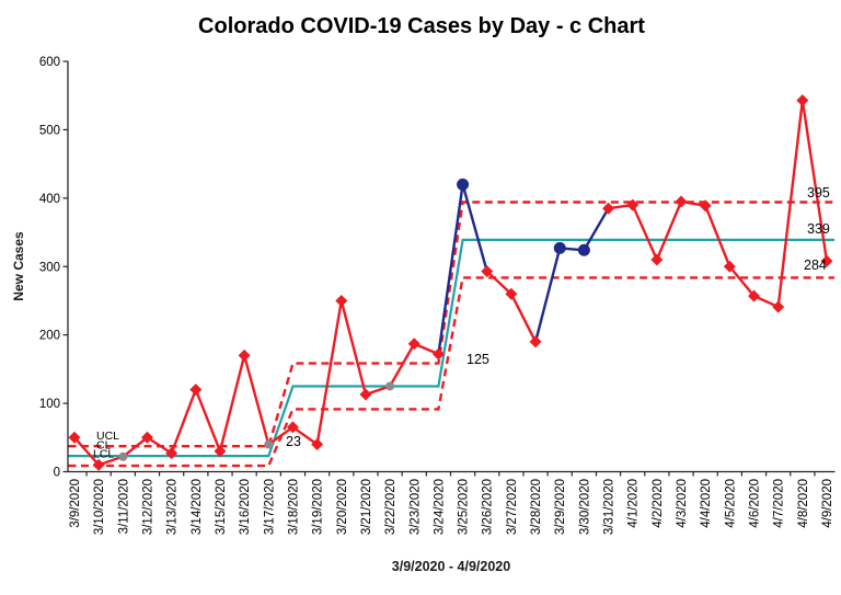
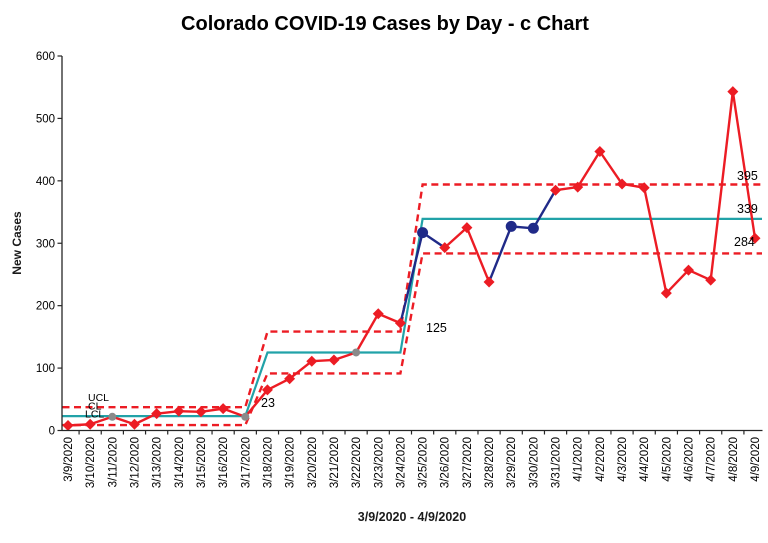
3/9/2020: 50 -> 10
3/12/2020: 50 -> 10
3/14/2020: 120 -> 30
3/16/2020: 170 -> 40
3/17/2020: 40 -> 20
3/19/2020: 40 -> 80
3/20/2020: 250 -> 110
3/25/2020: 420 -> 320
3/27/2020: 260 -> 320
3/28/2020: 190 -> 240
4/2/2020: 310 -> 450
4/5/2020: 300 -> 220
